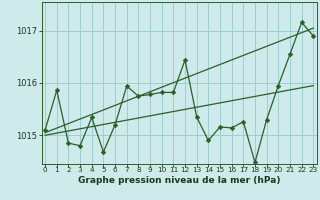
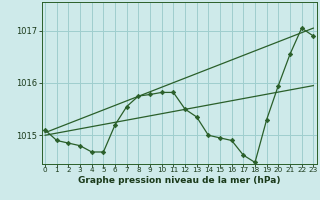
1: 1015.86 -> 1014.90
4: 1015.34 -> 1014.68
7: 1015.94 -> 1015.55
12: 1016.44 -> 1015.50
14: 1014.90 -> 1015.00
15: 1015.16 -> 1014.95
16: 1015.14 -> 1014.90
17: 1015.26 -> 1014.62
22: 1017.16 -> 1017.05
